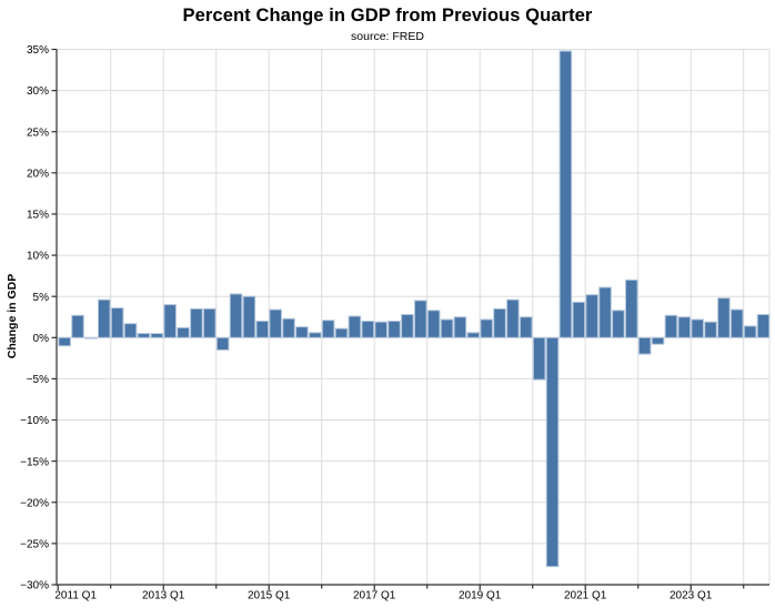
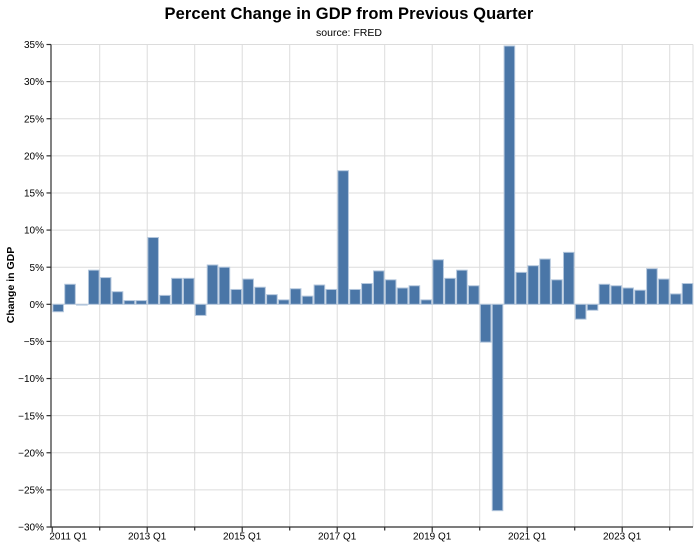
2013 Q1: 4% -> 9%
2017 Q1: 2% -> 18%
2019 Q1: 2% -> 6%
